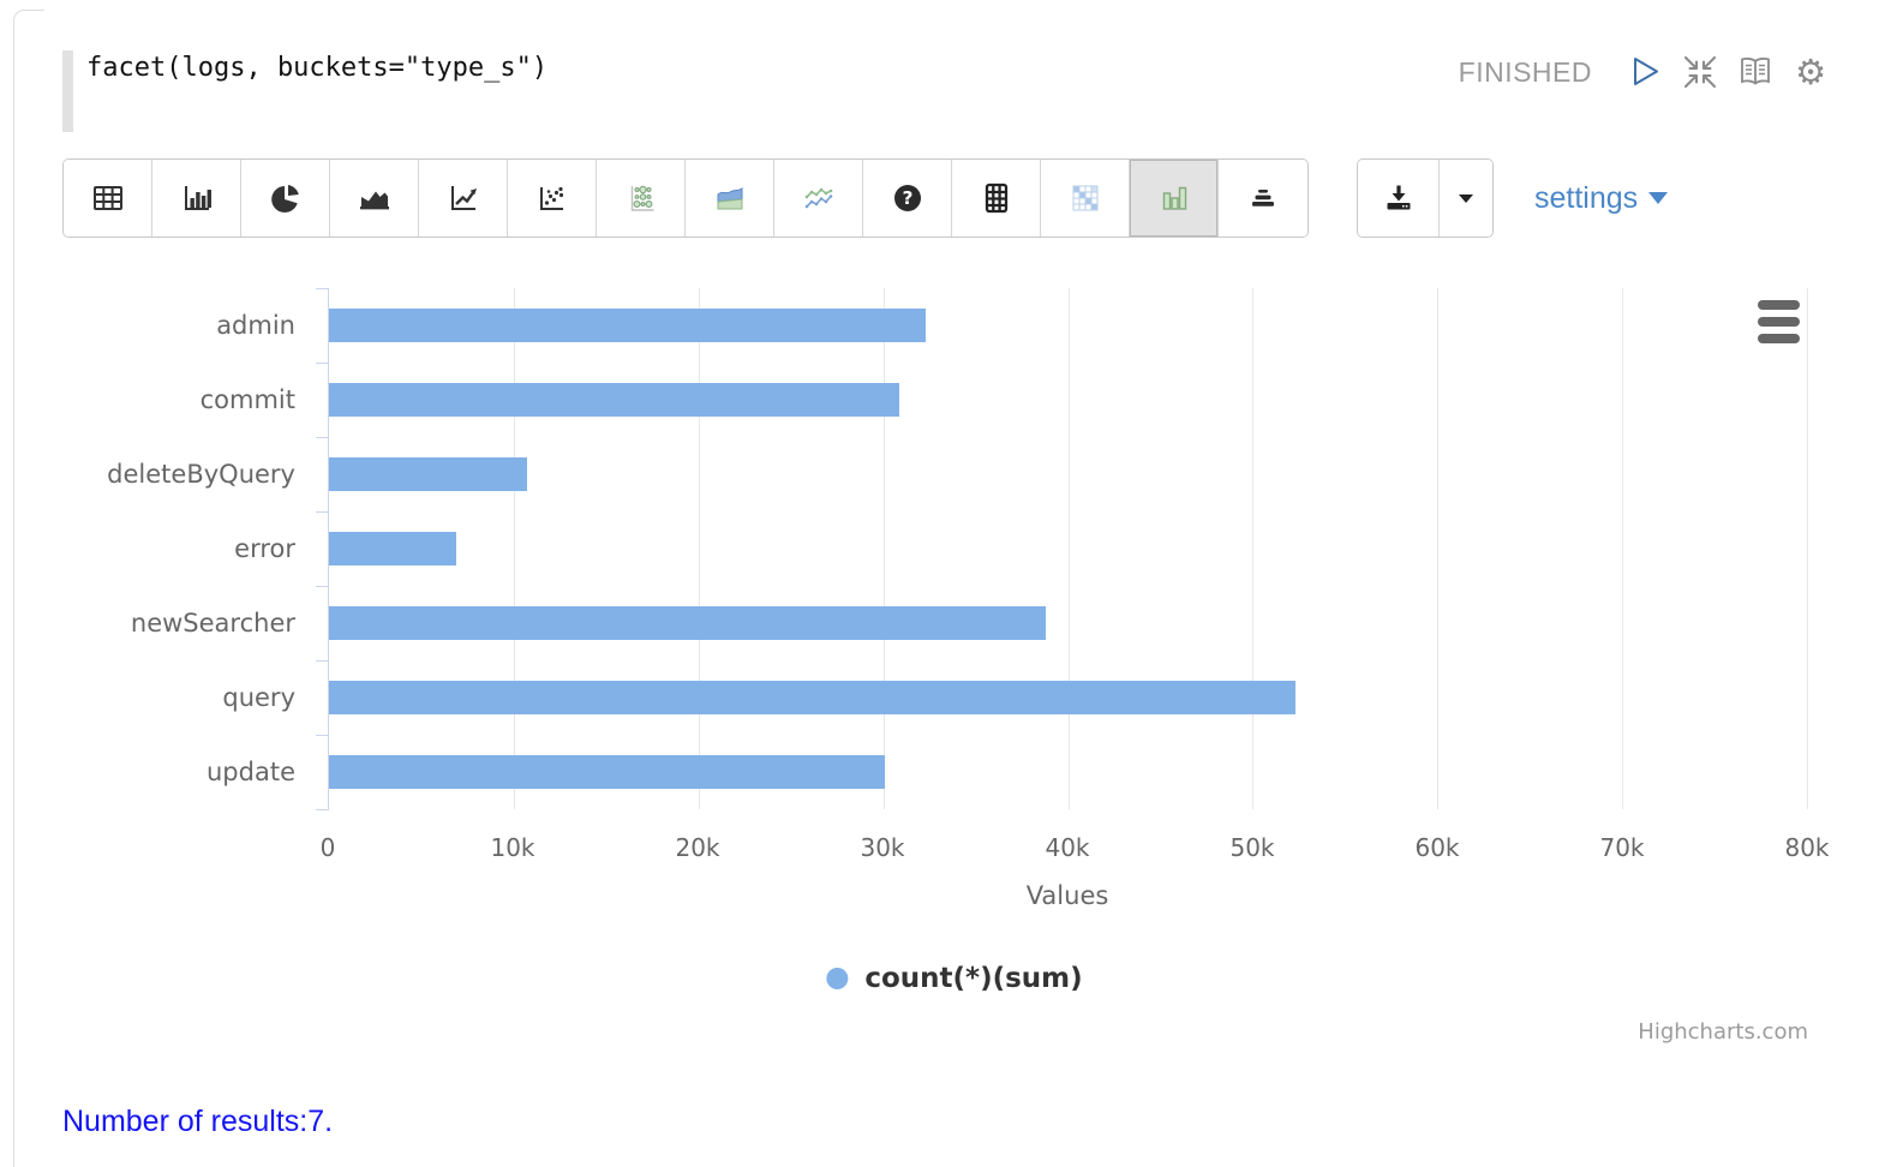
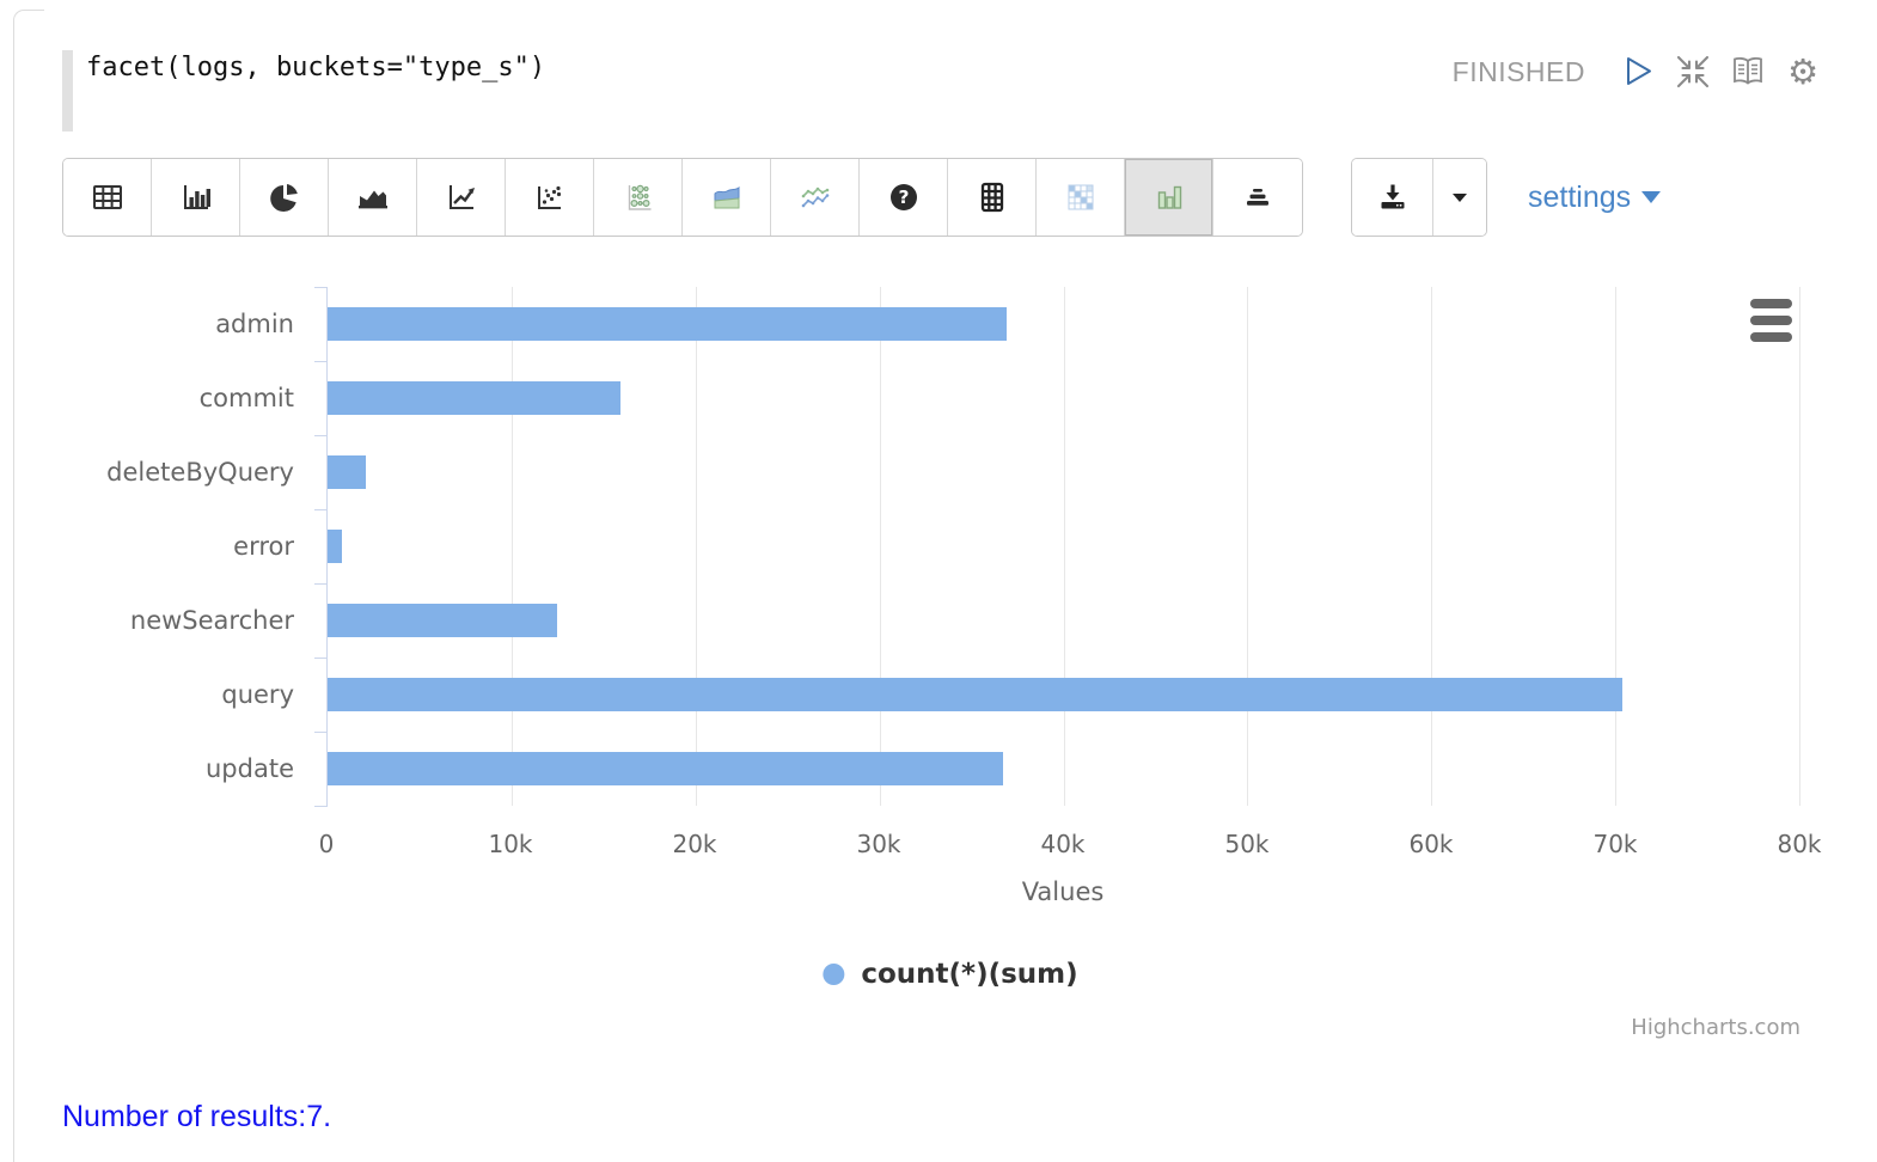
admin: 32.3k -> 36.9k
commit: 30.9k -> 15.9k
deleteByQuery: 10.7k -> 2.1k
error: 6.9k -> 0.8k
newSearcher: 38.8k -> 12.5k
query: 52.3k -> 70.4k
update: 30.1k -> 36.7k
